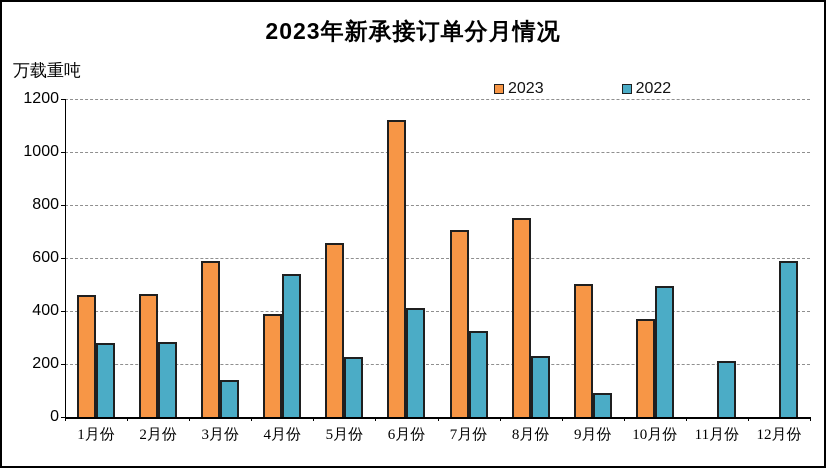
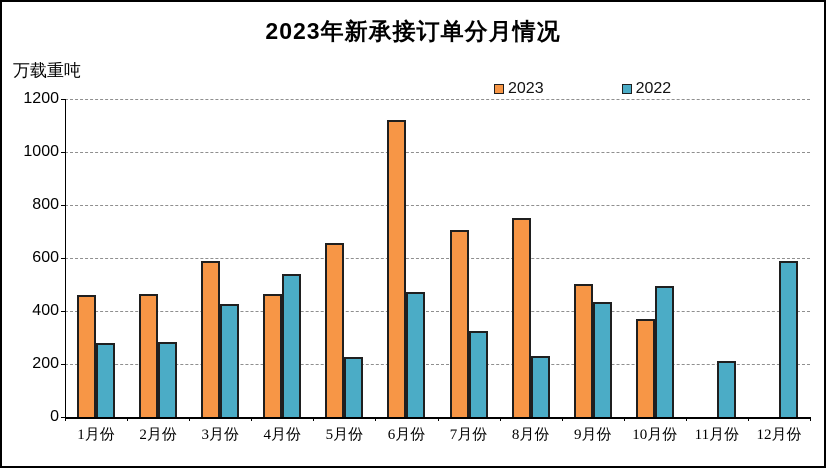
2022/3月份: 140 -> 430
2023/4月份: 390 -> 460
2022/6月份: 410 -> 470
2022/9月份: 90 -> 430
